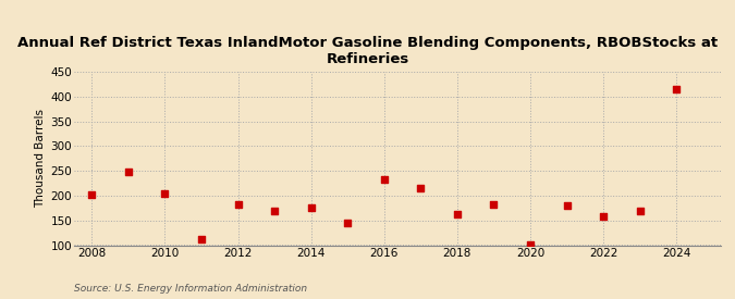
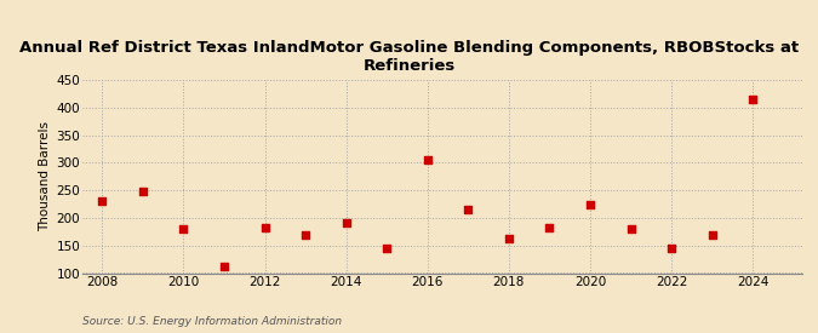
2008: 203 -> 230
2010: 204 -> 180
2014: 175 -> 190
2016: 232 -> 305
2020: 102 -> 225
2022: 158 -> 145
